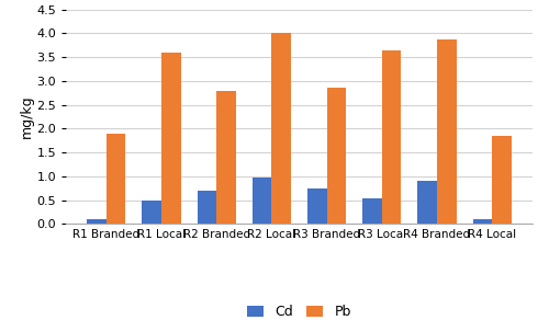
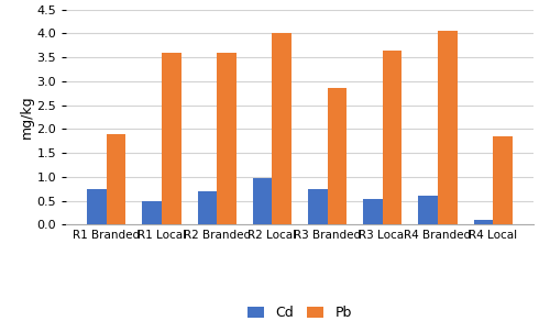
Cd/R1 Branded: 0.10 -> 0.75
Pb/R2 Branded: 2.80 -> 3.60
Cd/R4 Branded: 0.90 -> 0.60
Pb/R4 Branded: 3.88 -> 4.05
